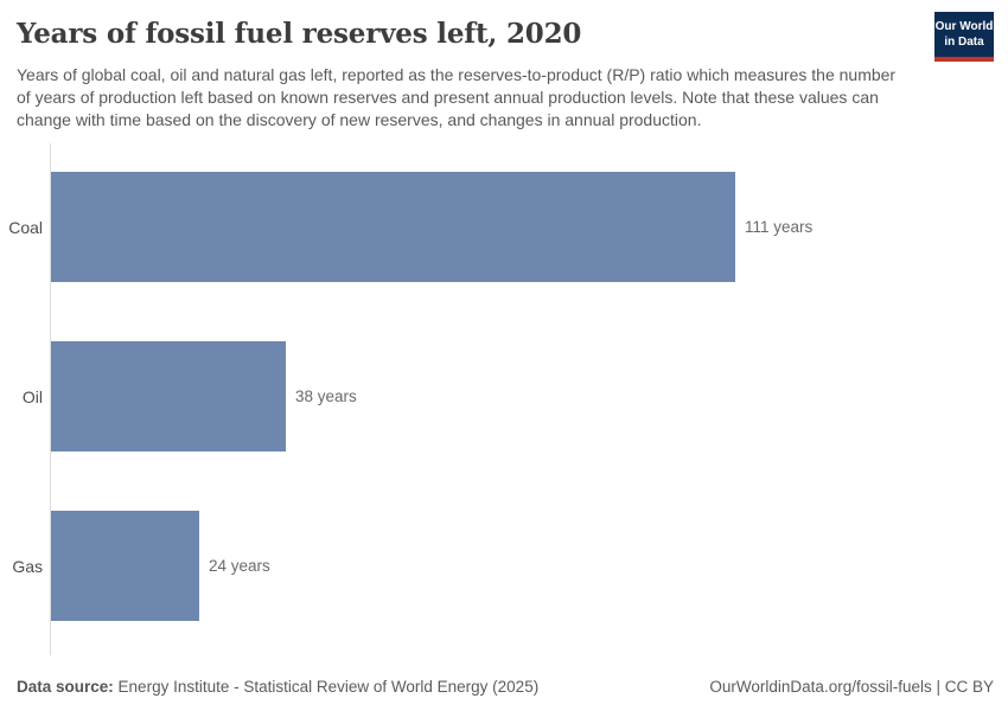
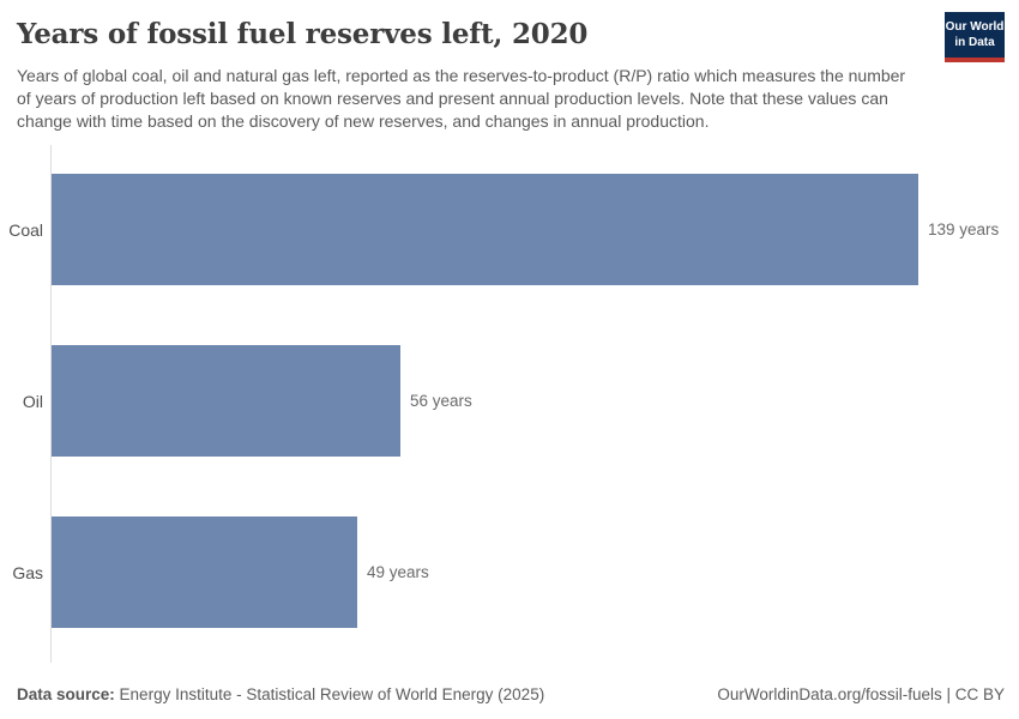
Coal: 111 -> 139
Oil: 38 -> 56
Gas: 24 -> 49
